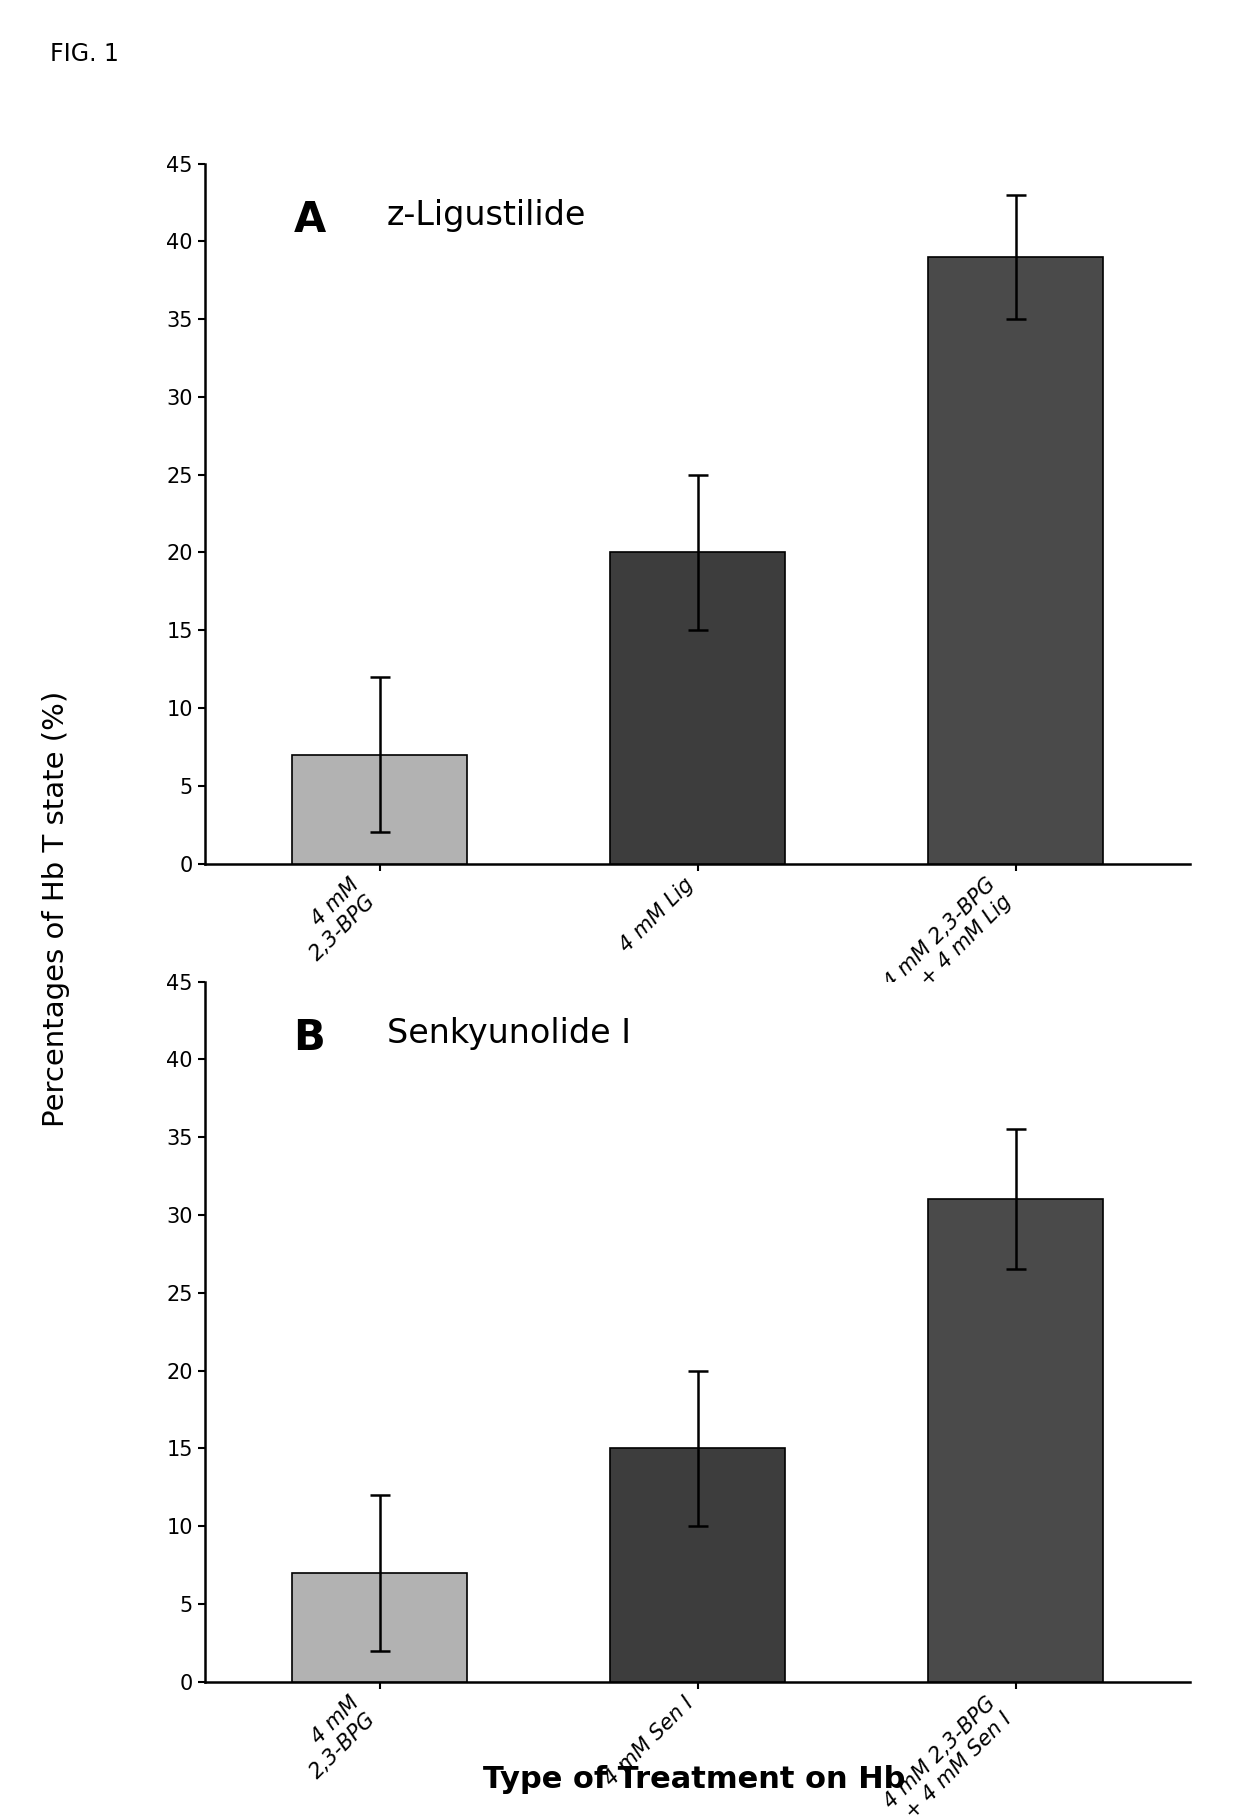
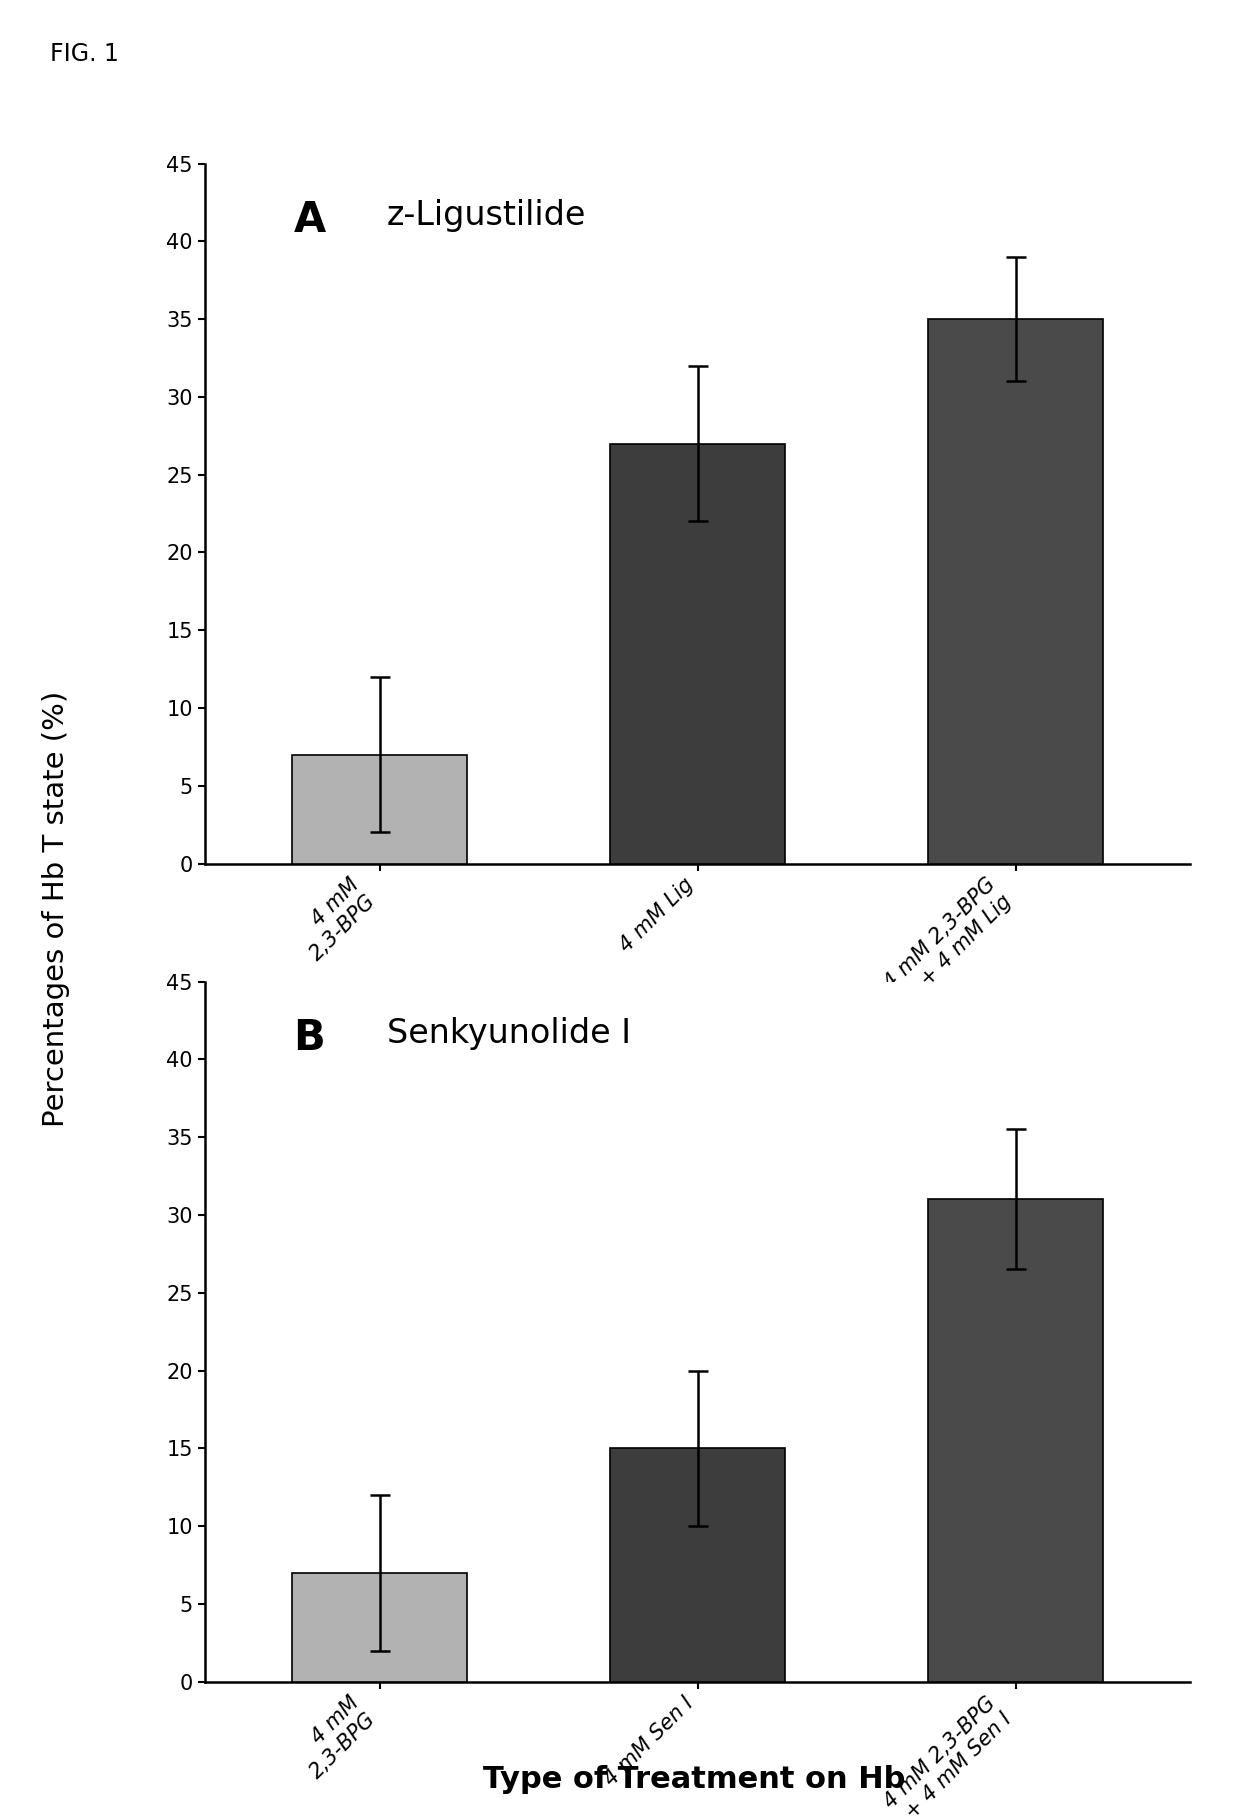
4 mM Lig: 20 -> 27
4 mM 2,3-BPG + 4 mM Lig: 39 -> 35
